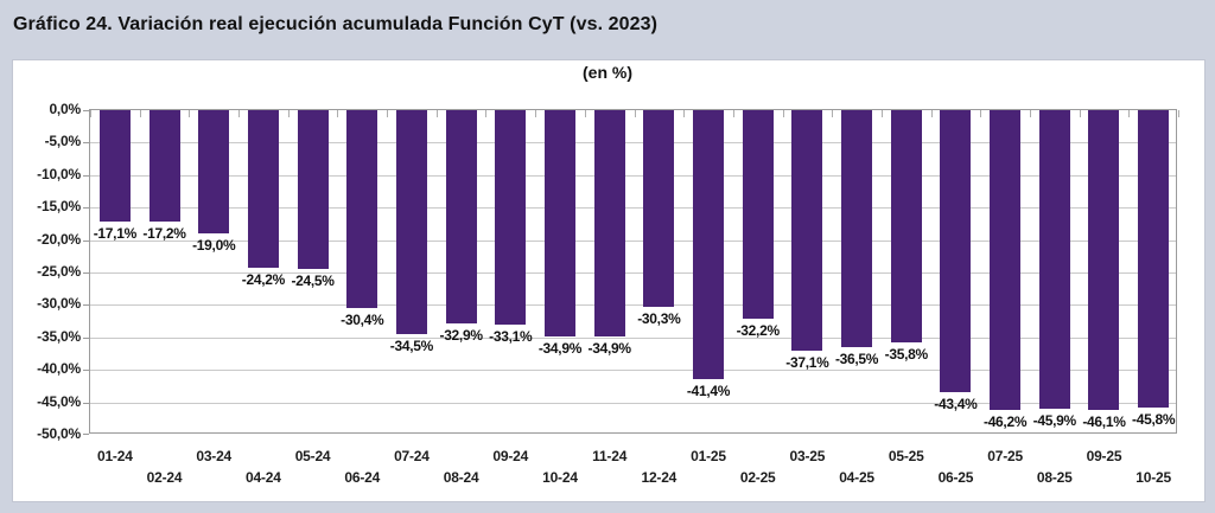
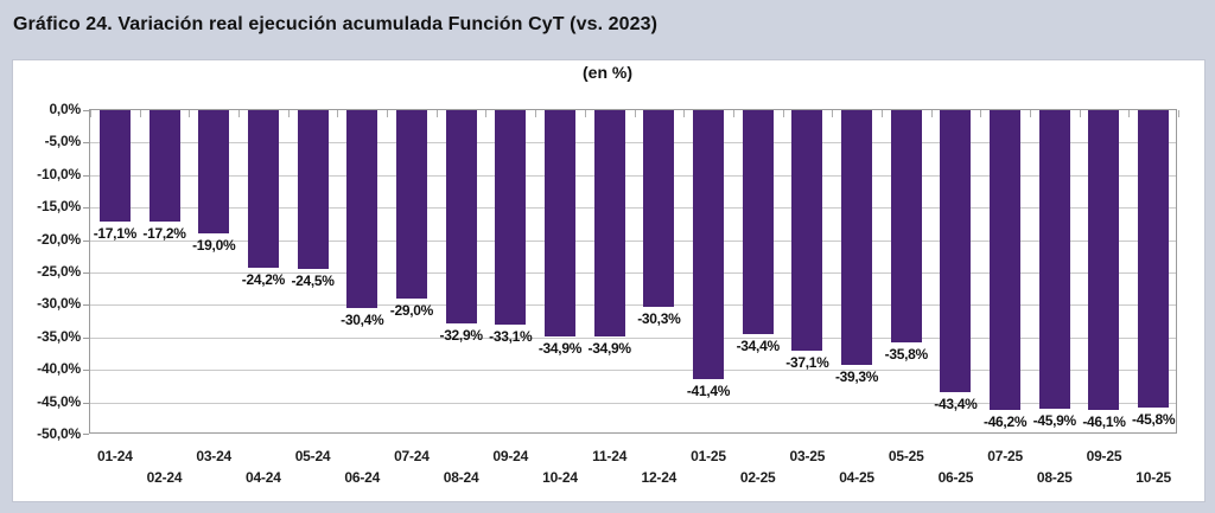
07-24: -34,5% -> -29,0%
02-25: -32,2% -> -34,4%
04-25: -36,5% -> -39,3%
